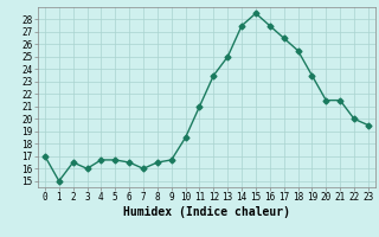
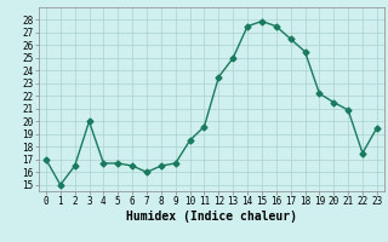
3: 16.0 -> 20.0
11: 21.0 -> 19.6
15: 28.5 -> 27.9
19: 23.5 -> 22.2
21: 21.5 -> 20.9
22: 20.0 -> 17.5
